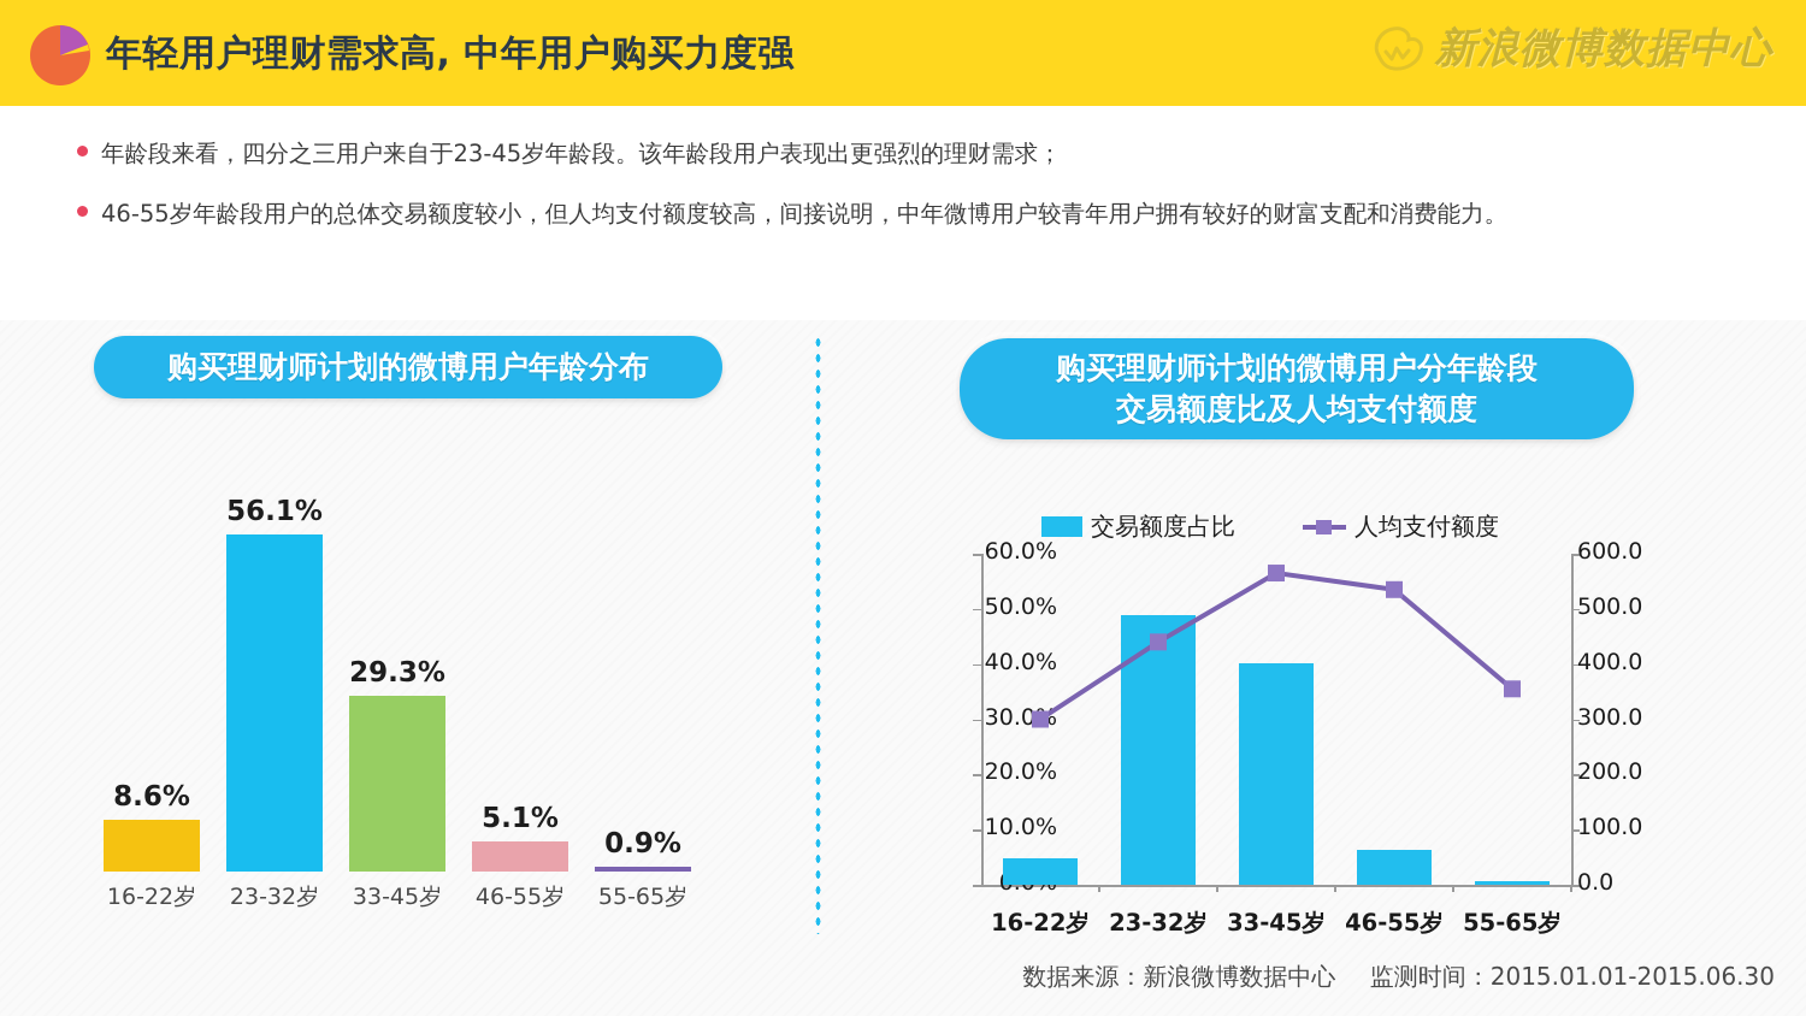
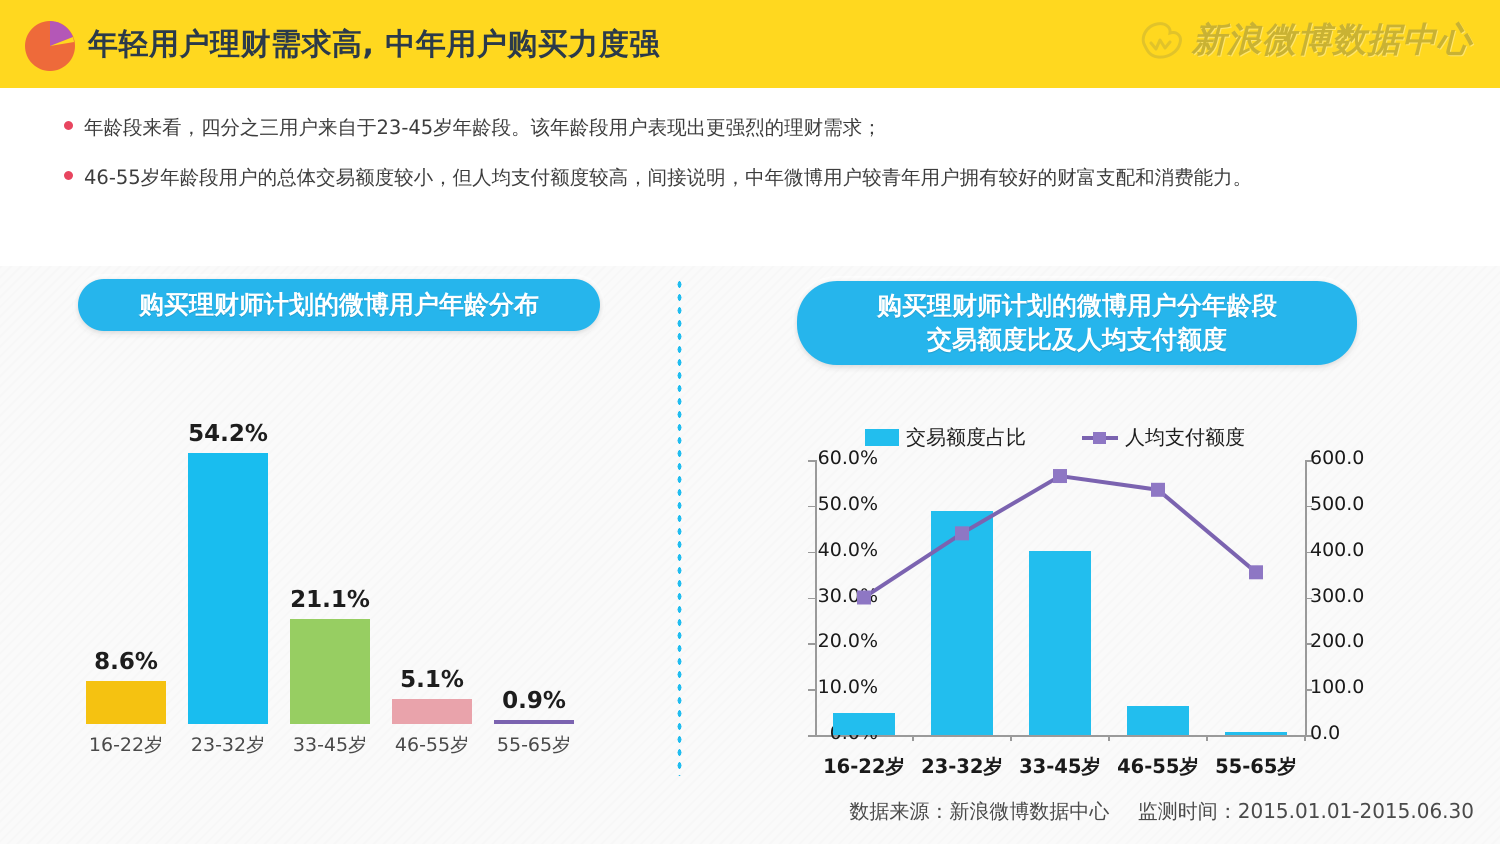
购买理财师计划的微博用户年龄分布/23-32岁: 56.1% -> 54.2%
购买理财师计划的微博用户年龄分布/33-45岁: 29.3% -> 21.1%
